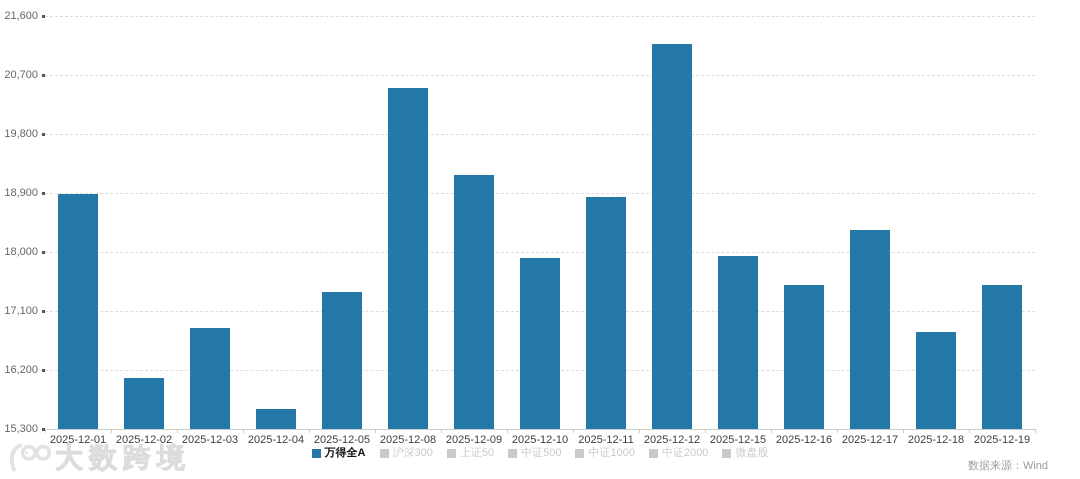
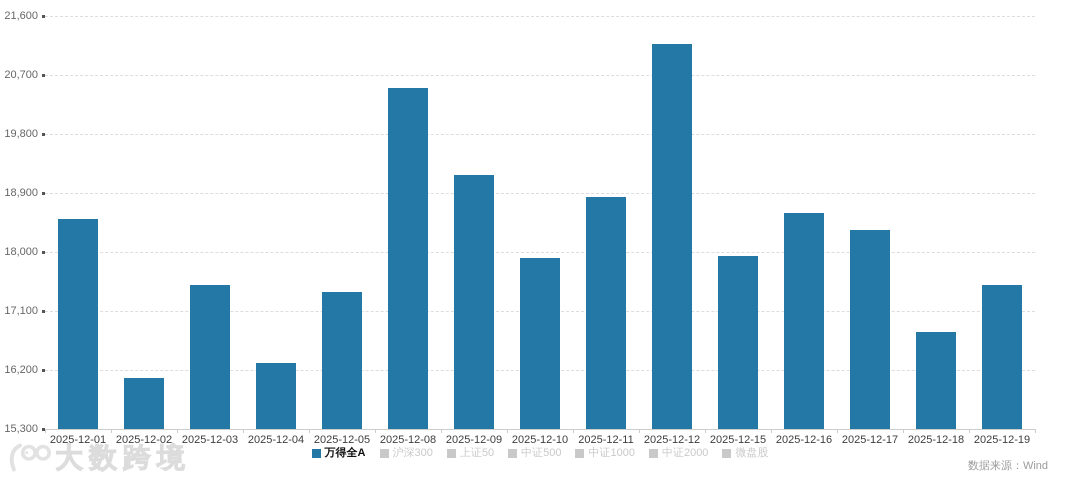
2025-12-01: 18900 -> 18500
2025-12-03: 16800 -> 17500
2025-12-04: 15600 -> 16300
2025-12-16: 17500 -> 18600
